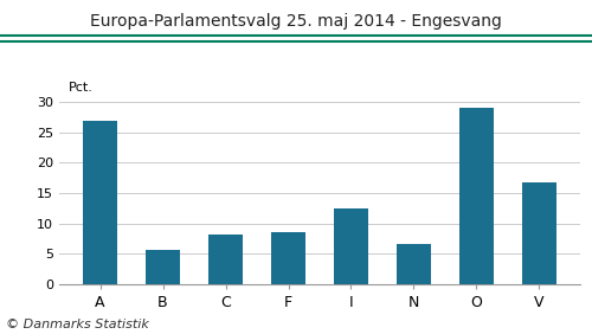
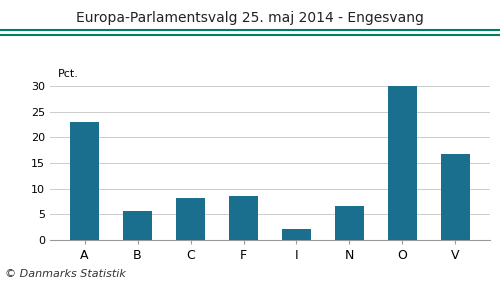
A: 27.0 -> 23.0
I: 12.4 -> 2.0
O: 29.0 -> 30.0
